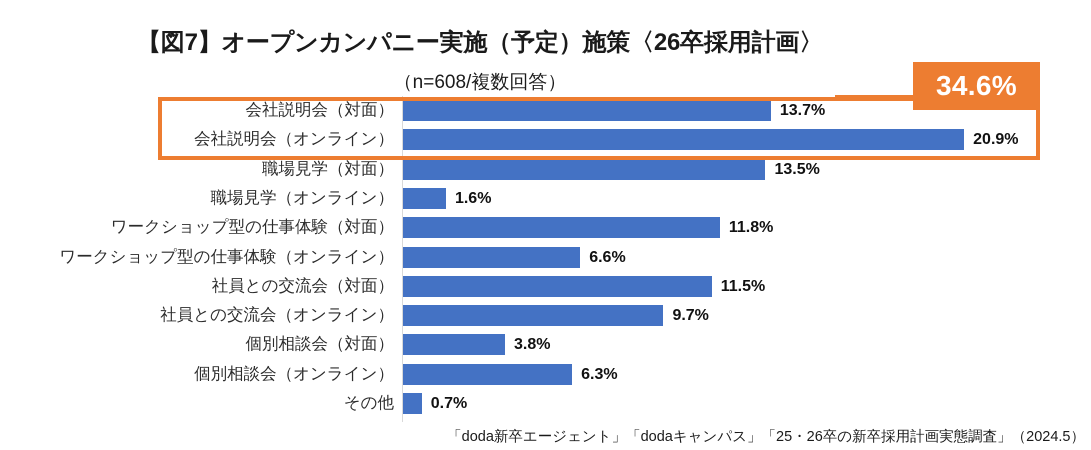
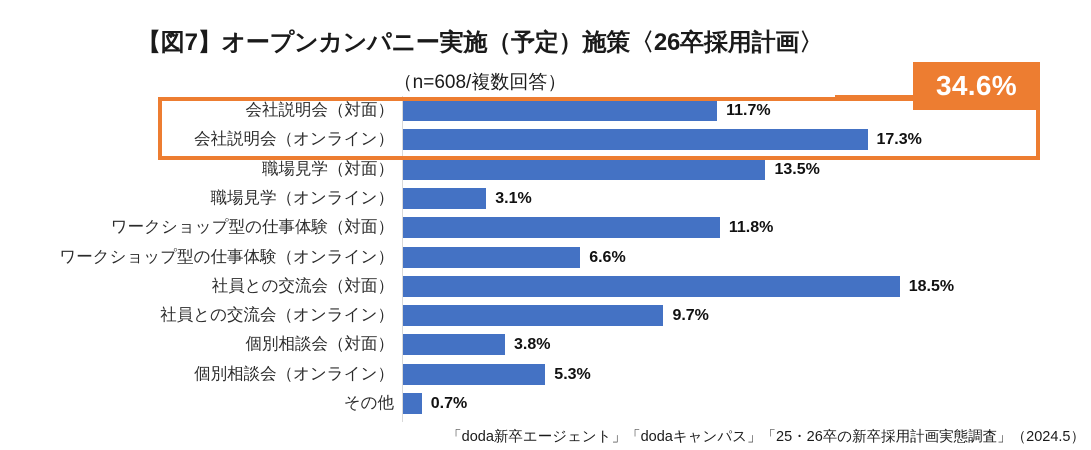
会社説明会（対面）: 13.7% -> 11.7%
会社説明会（オンライン）: 20.9% -> 17.3%
職場見学（オンライン）: 1.6% -> 3.1%
社員との交流会（対面）: 11.5% -> 18.5%
個別相談会（オンライン）: 6.3% -> 5.3%
